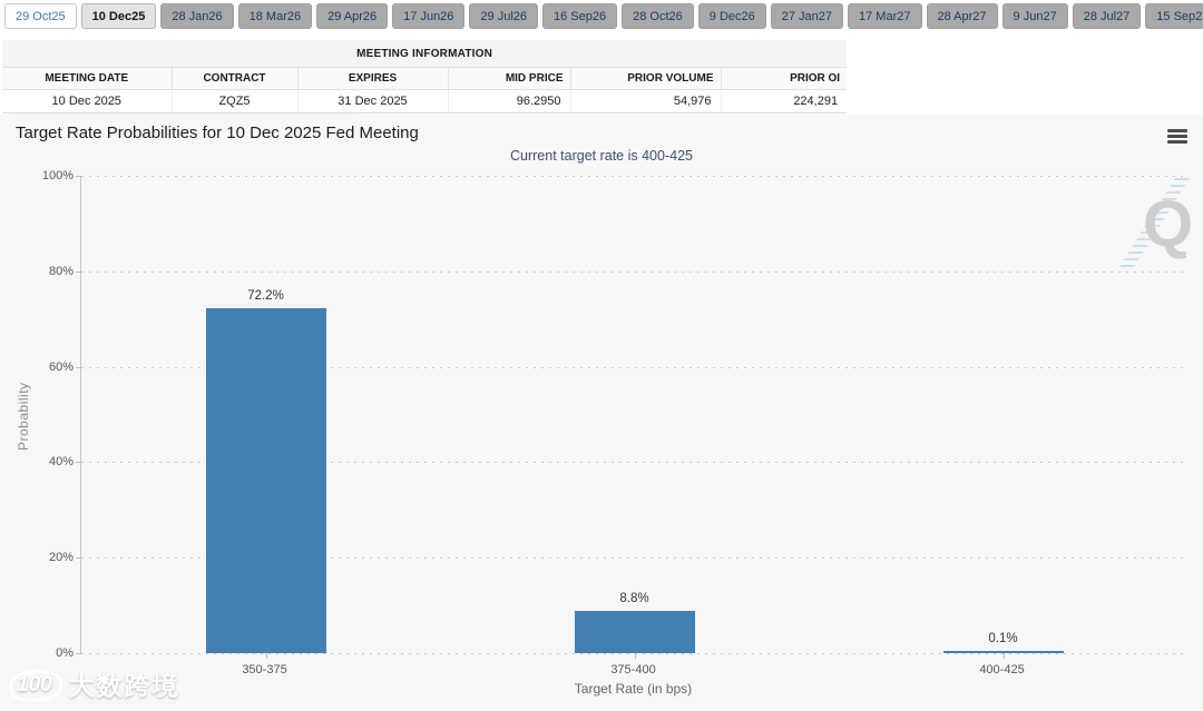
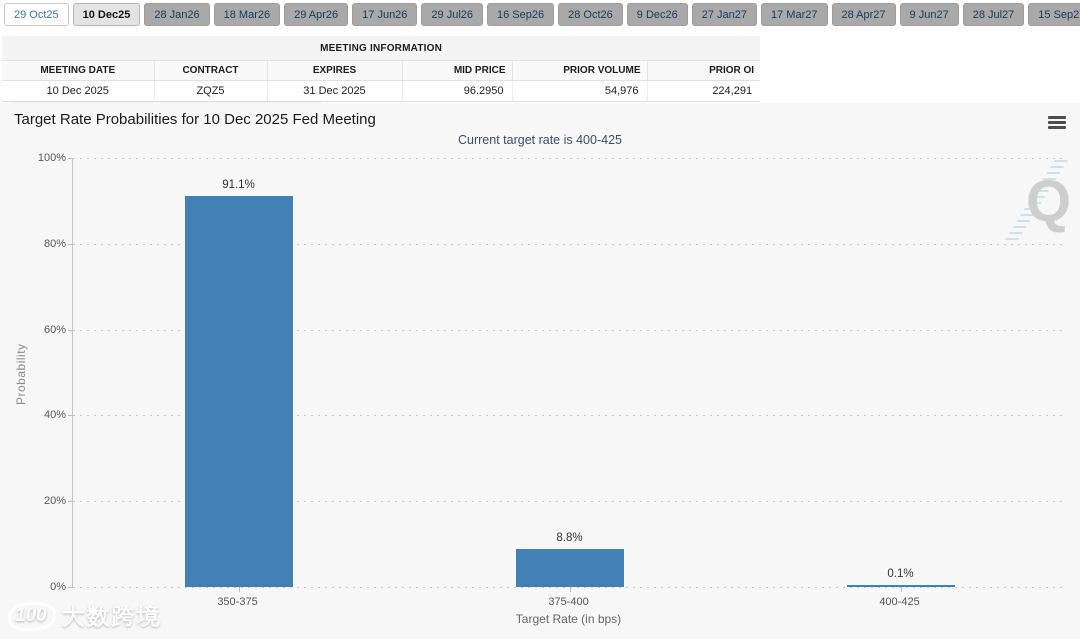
350-375: 72.2% -> 91.1%
